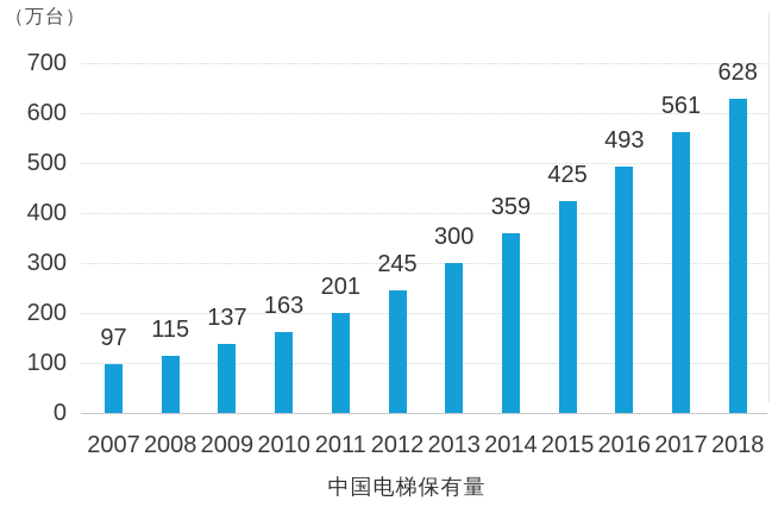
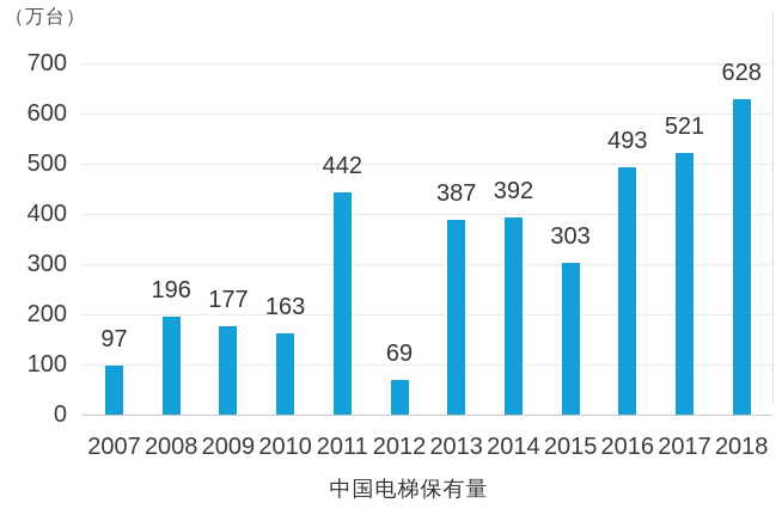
2008: 115 -> 196
2009: 137 -> 177
2011: 201 -> 442
2012: 245 -> 69
2013: 300 -> 387
2014: 359 -> 392
2015: 425 -> 303
2017: 561 -> 521
